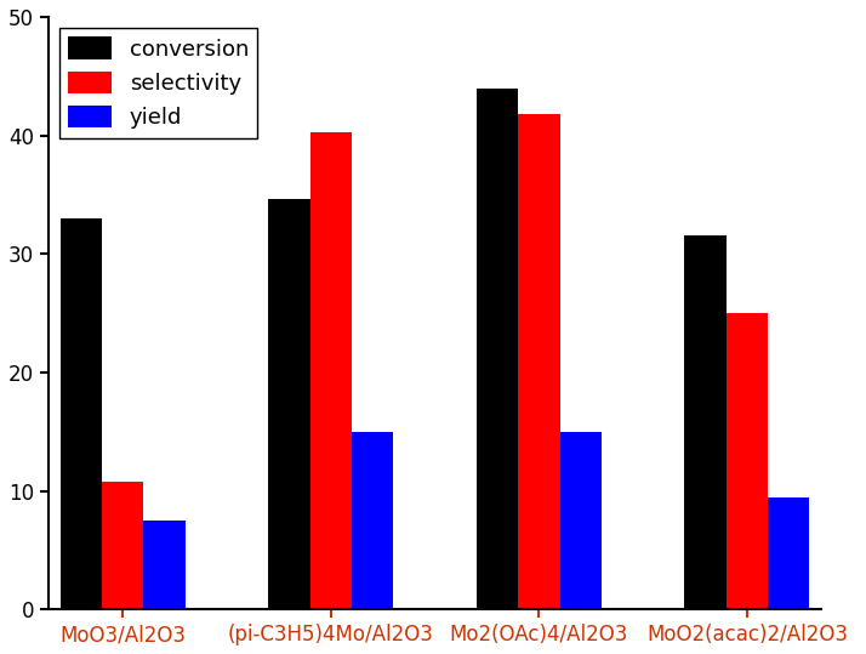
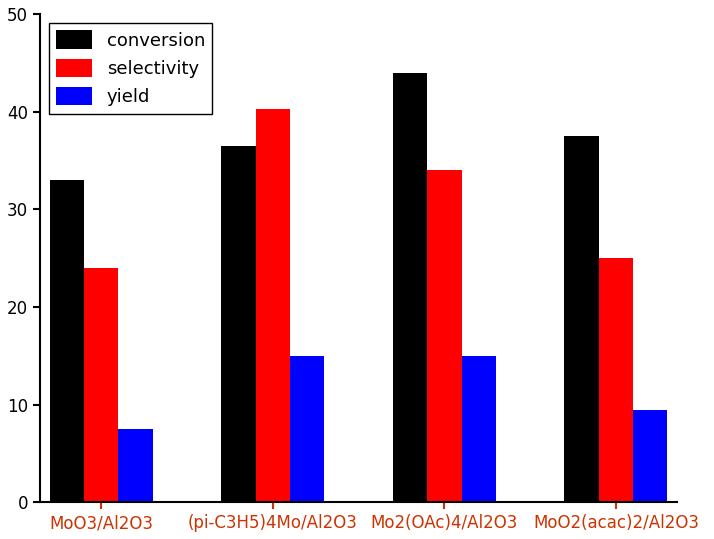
selectivity/MoO3/Al2O3: 10.8 -> 24.0
conversion/(pi-C3H5)4Mo/Al2O3: 34.6 -> 36.5
selectivity/Mo2(OAc)4/Al2O3: 41.8 -> 34.0
conversion/MoO2(acac)2/Al2O3: 31.6 -> 37.5
